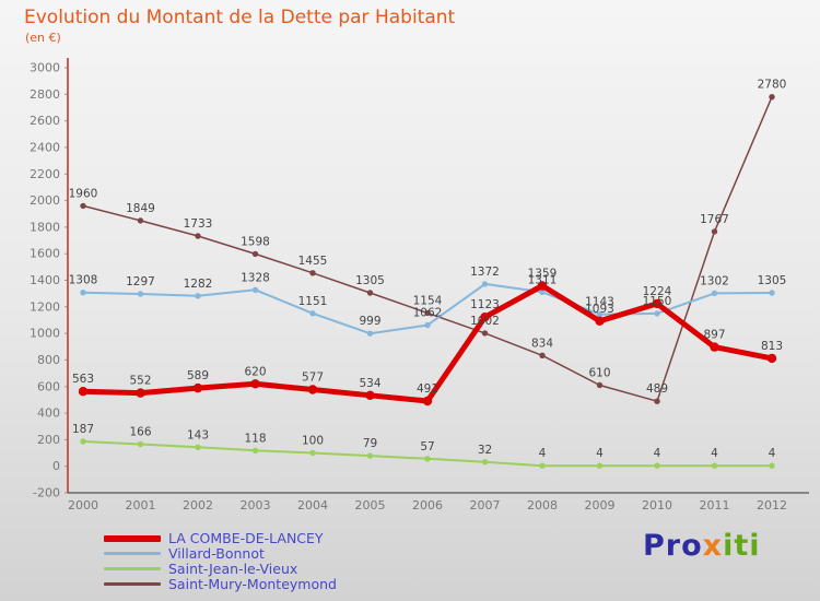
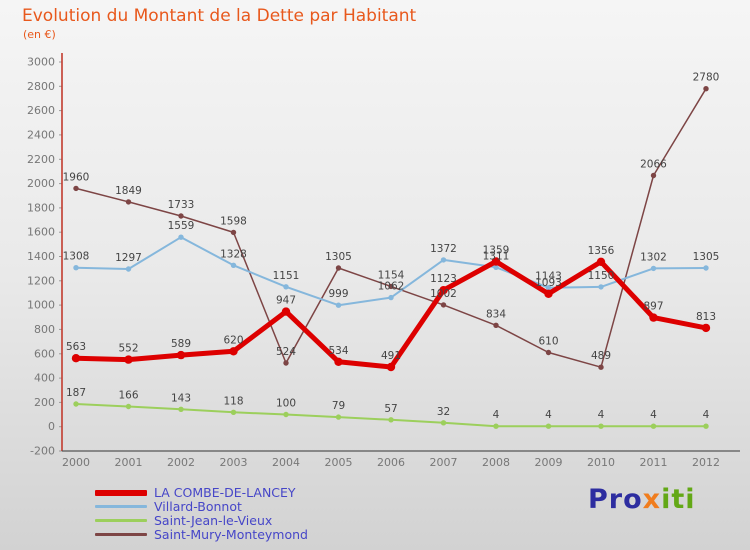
Villard-Bonnot/2002: 1282 -> 1559
LA COMBE-DE-LANCEY/2004: 577 -> 947
Saint-Mury-Monteymond/2004: 1455 -> 524
LA COMBE-DE-LANCEY/2010: 1224 -> 1356
Saint-Mury-Monteymond/2011: 1767 -> 2066
